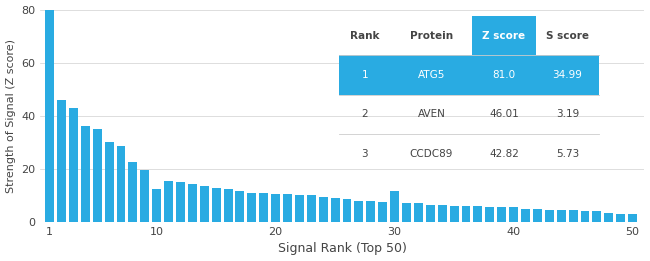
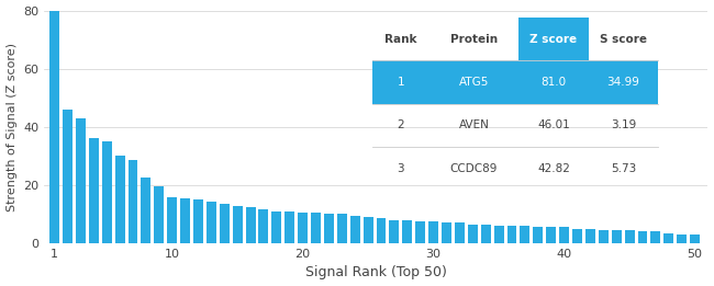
10: 12.5 -> 16.0
30: 11.5 -> 7.5
